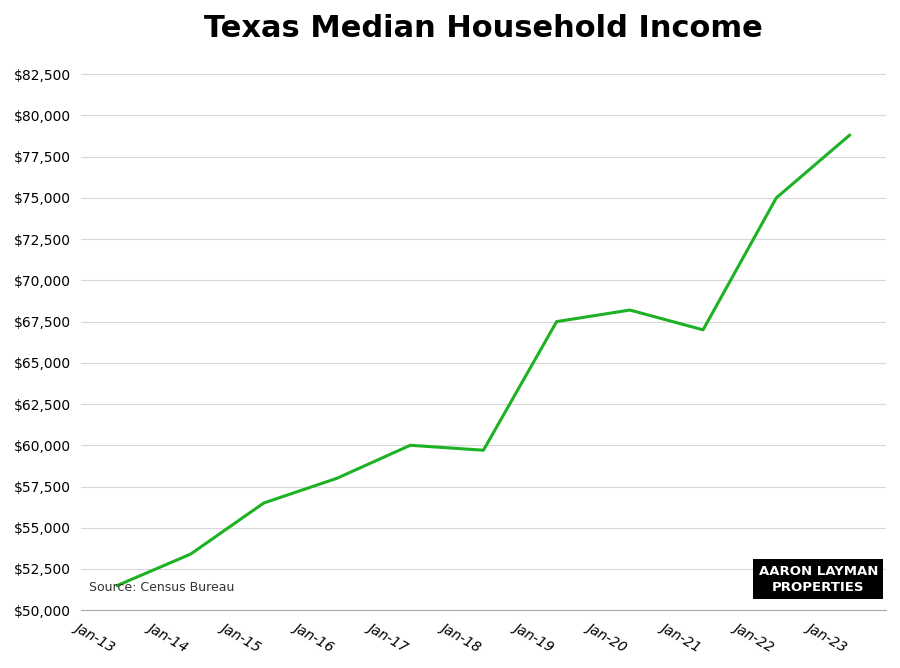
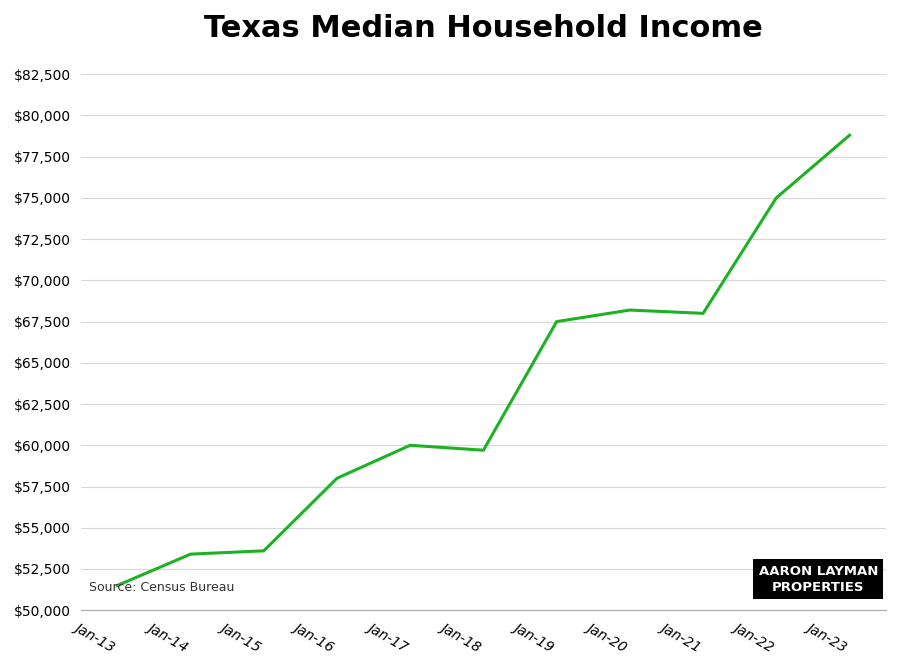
Jan-15: $56,500 -> $53,600
Jan-21: $67,000 -> $68,000
